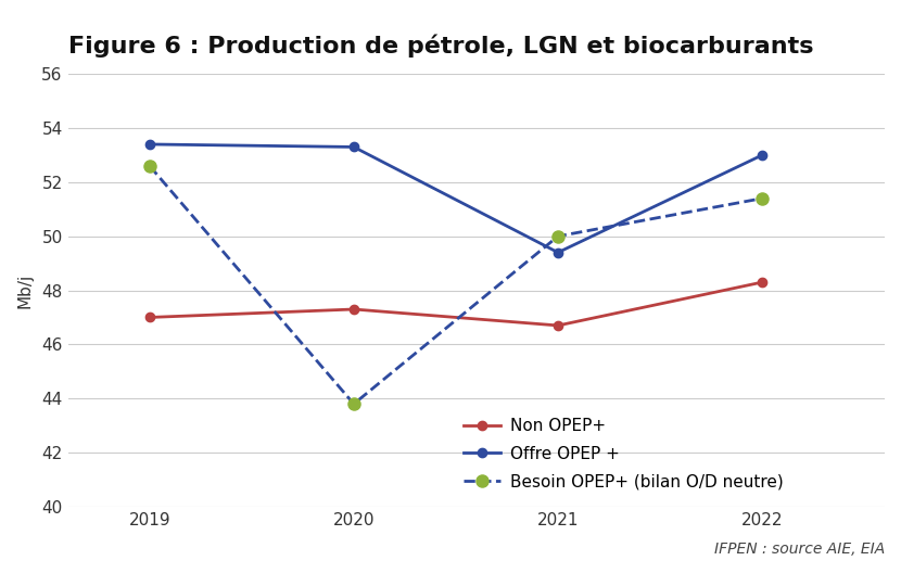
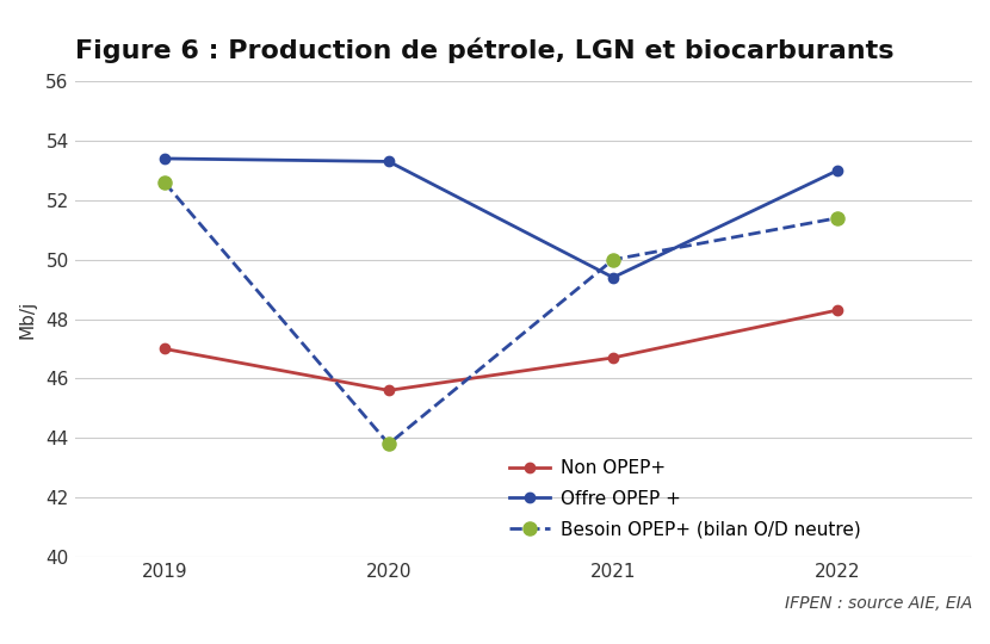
Non OPEP+/2020: 47.3 -> 45.6
